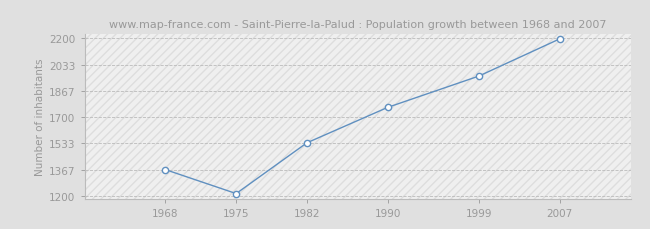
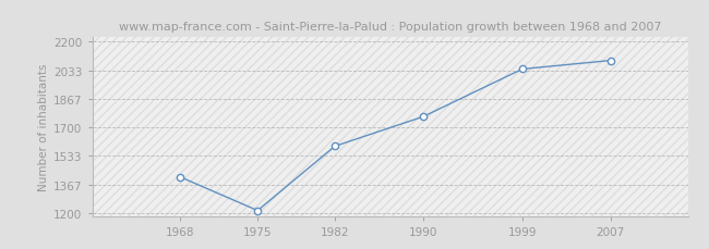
1968: 1370 -> 1410
1982: 1540 -> 1590
1999: 1960 -> 2040
2007: 2200 -> 2090
